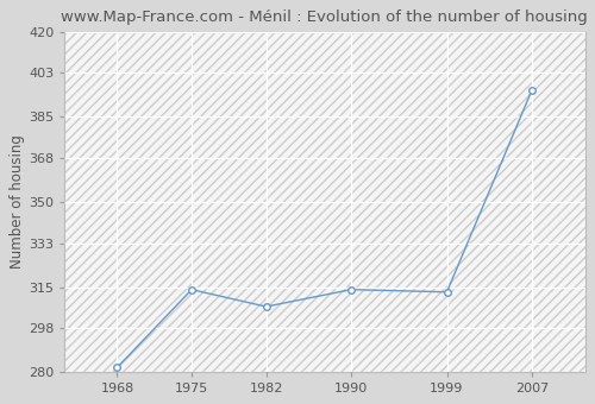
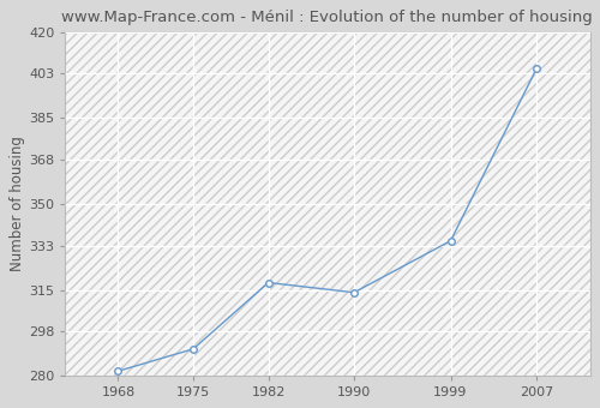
1975: 314 -> 291
1982: 307 -> 318
1999: 313 -> 335
2007: 396 -> 405
